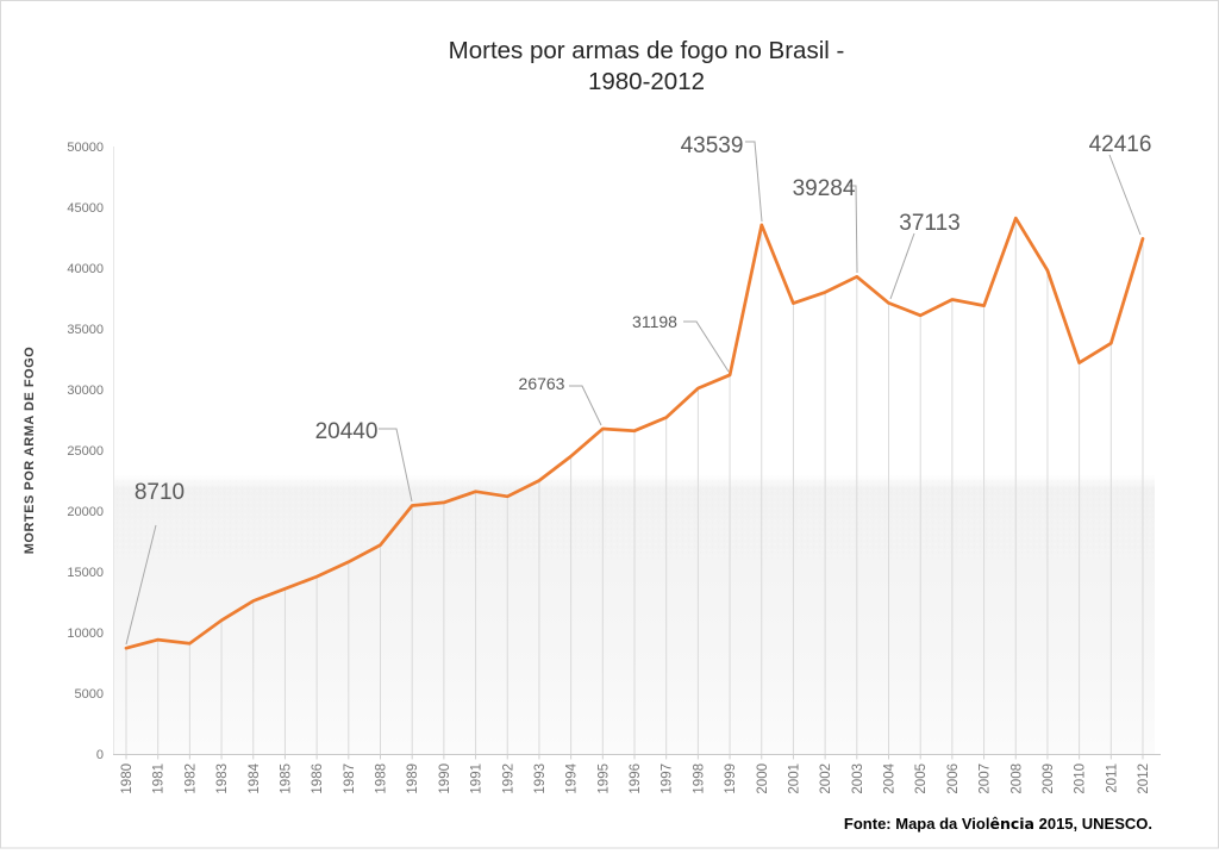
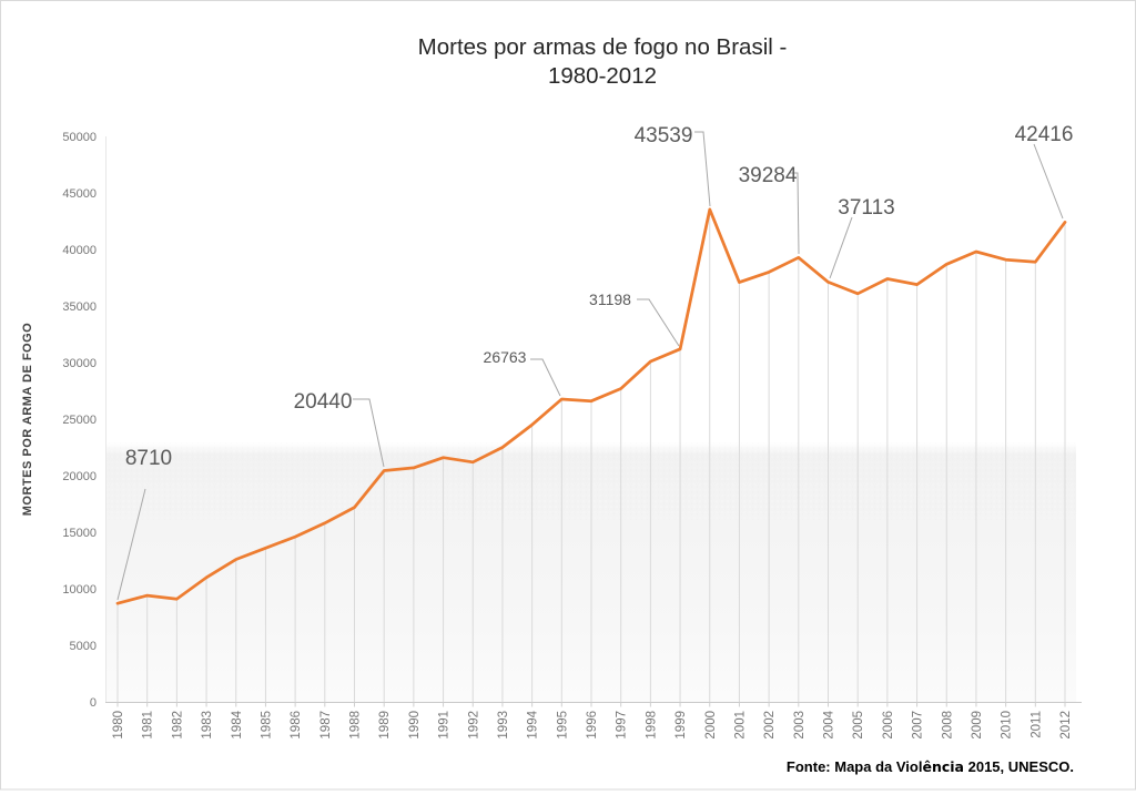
2008: 44100 -> 38700
2010: 32200 -> 39100
2011: 33800 -> 38900
